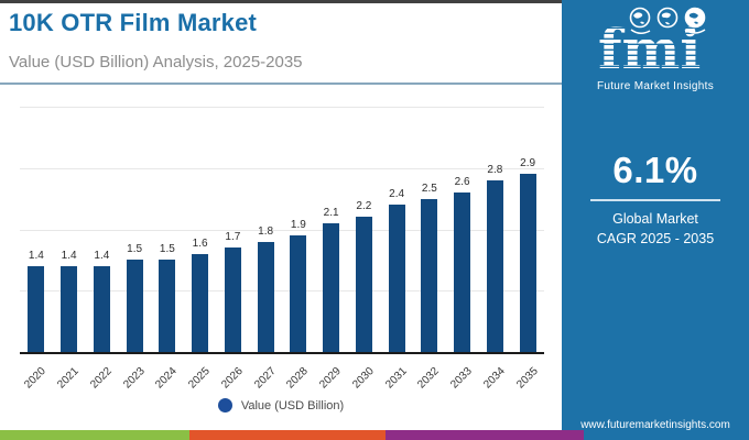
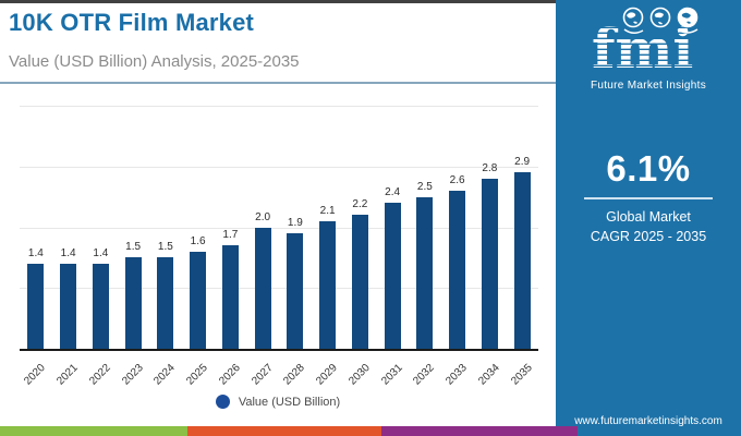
2027: 1.8 -> 2.0
